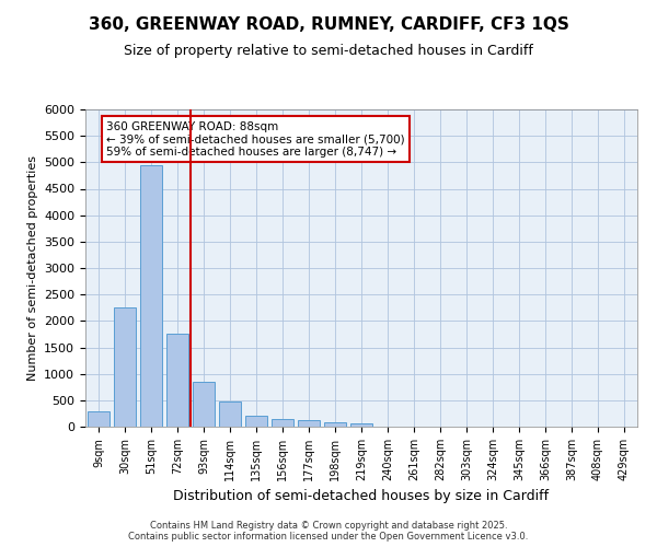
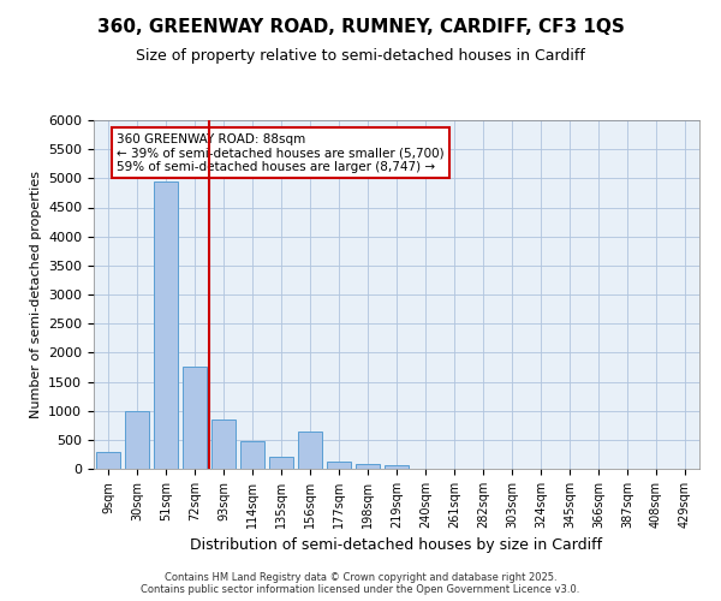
30sqm: 2250 -> 1000
156sqm: 150 -> 650
